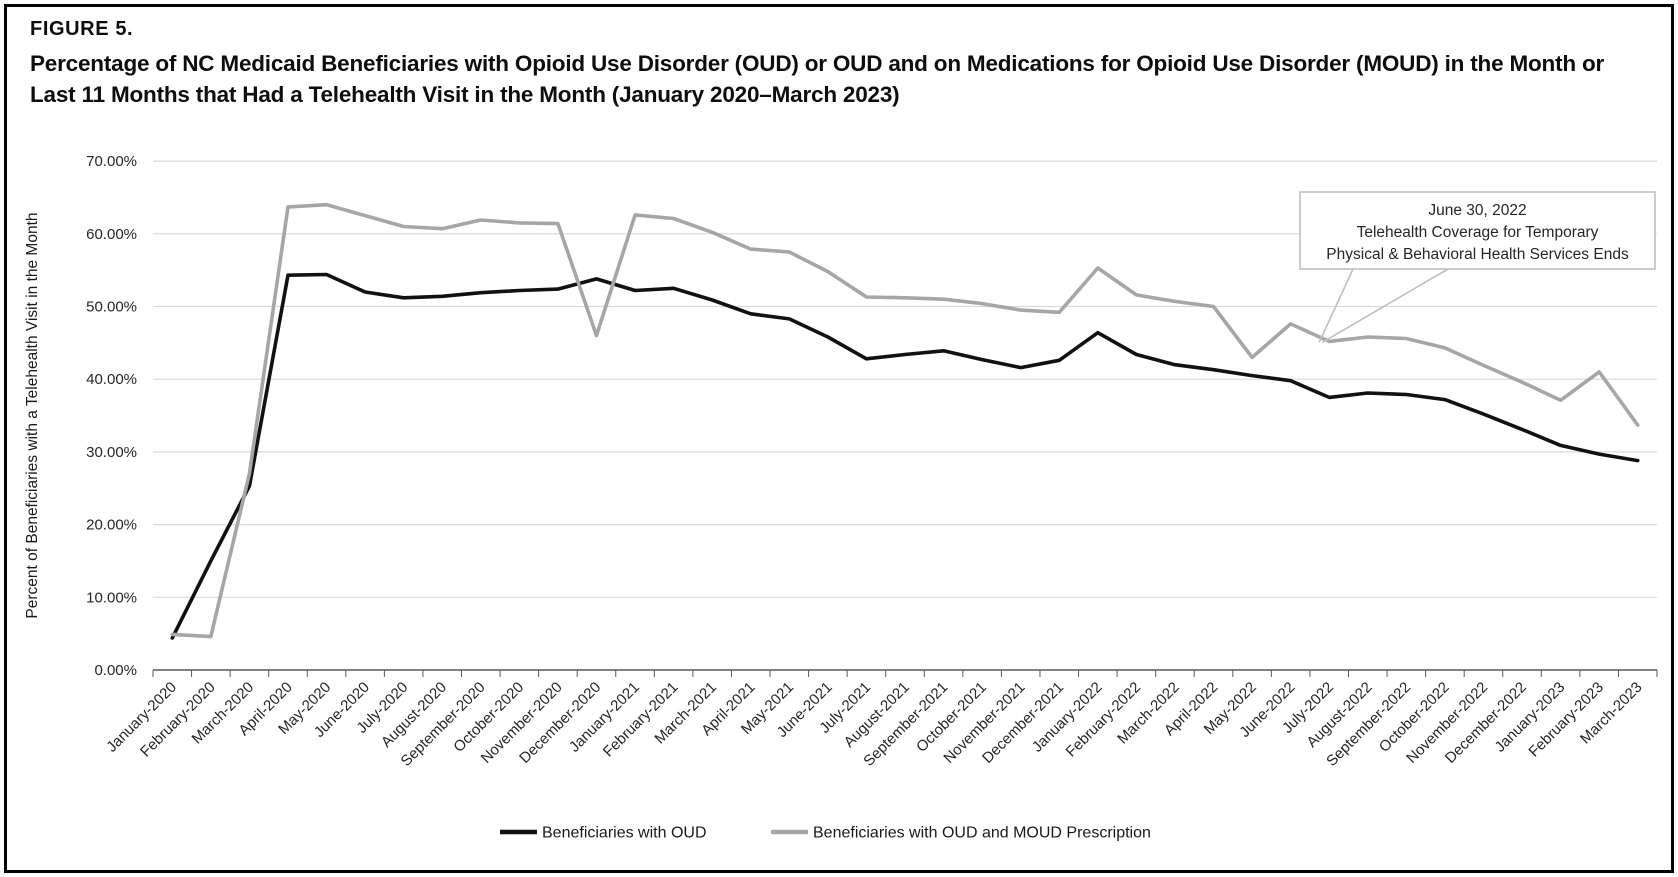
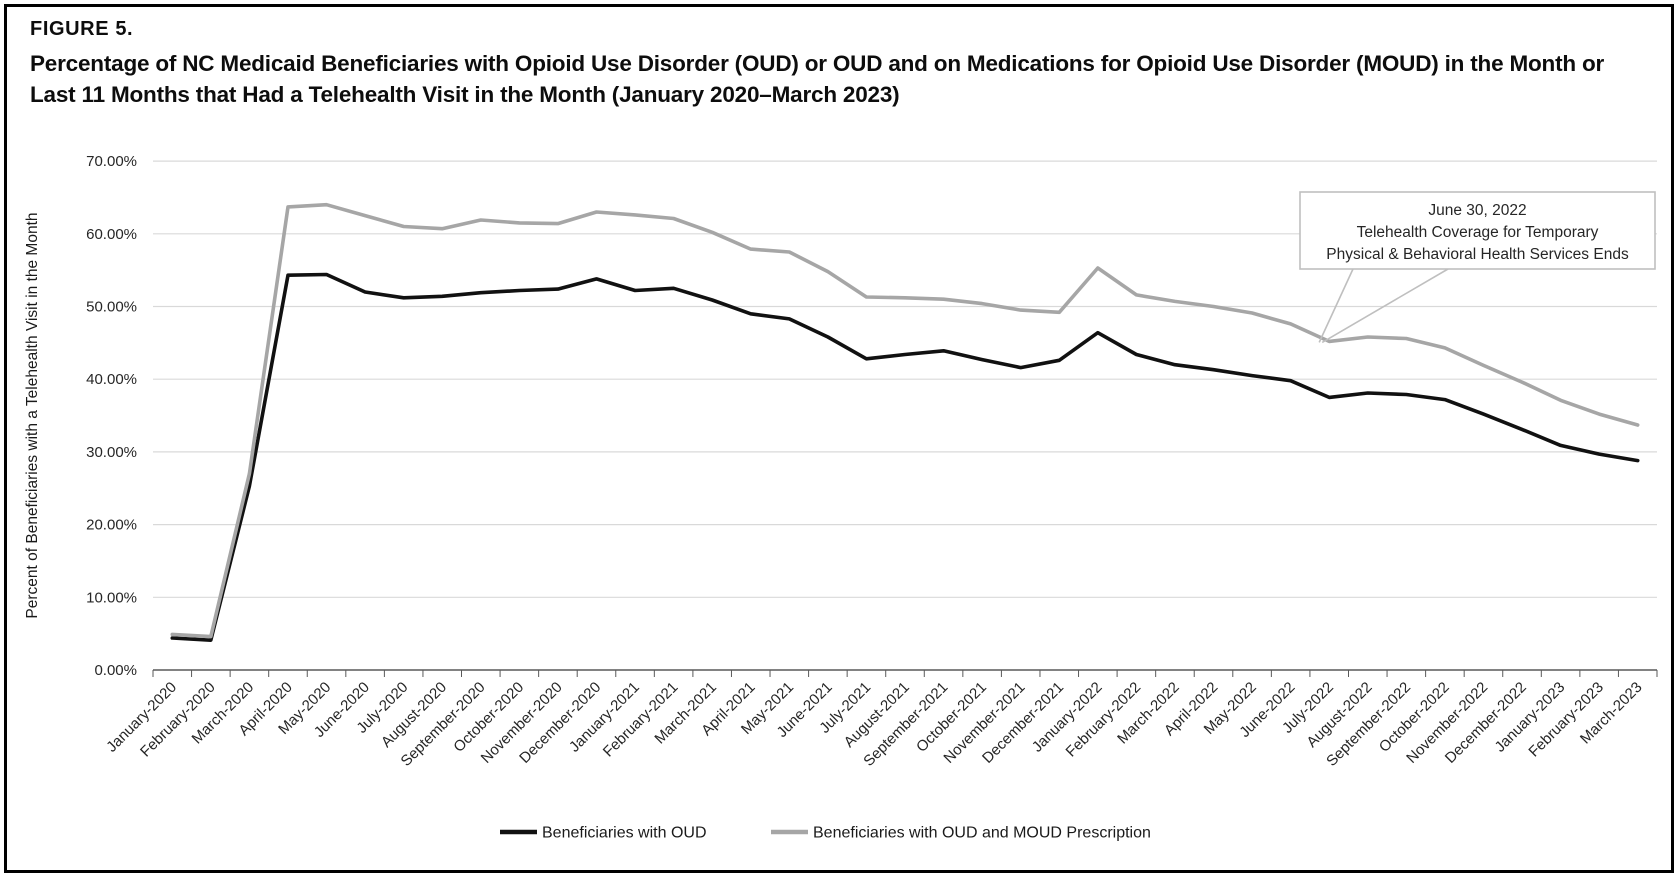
Beneficiaries with OUD/February-2020: 15% -> 4%
Beneficiaries with OUD and MOUD Prescription/December-2020: 46% -> 63%
Beneficiaries with OUD and MOUD Prescription/May-2022: 43% -> 49%
Beneficiaries with OUD and MOUD Prescription/February-2023: 41% -> 35%
